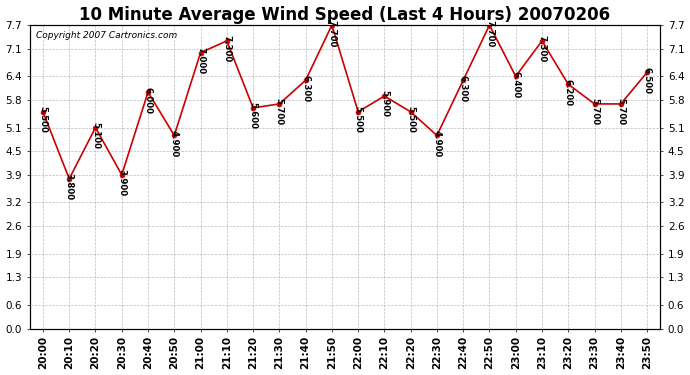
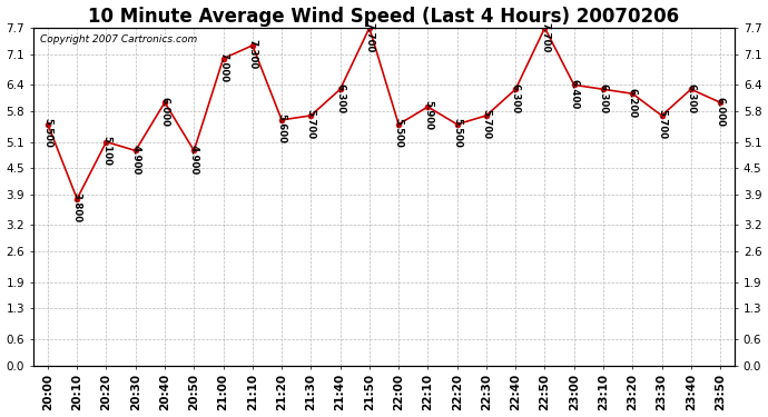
20:30: 3.900 -> 4.900
22:30: 4.900 -> 5.700
23:10: 7.300 -> 6.300
23:40: 5.700 -> 6.300
23:50: 6.500 -> 6.000
